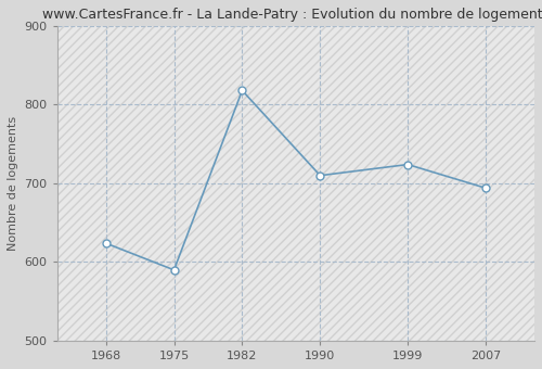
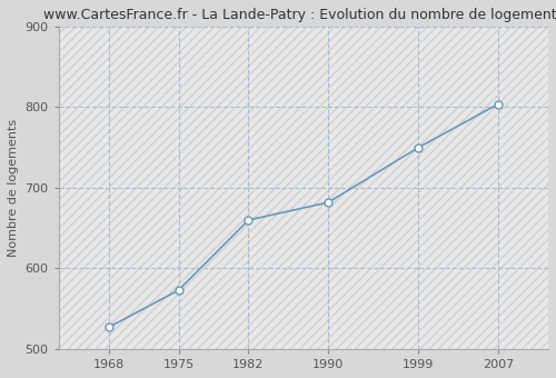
1968: 624 -> 527
1975: 590 -> 573
1982: 818 -> 660
1990: 710 -> 682
1999: 724 -> 750
2007: 694 -> 804
